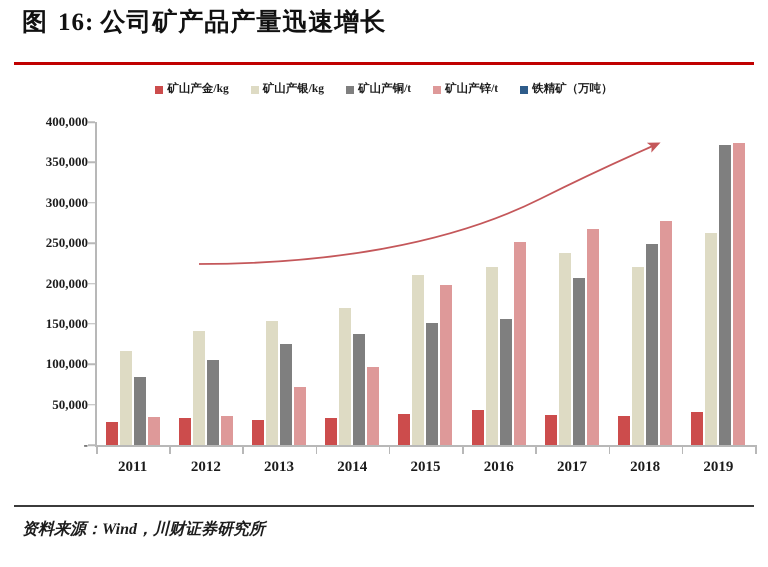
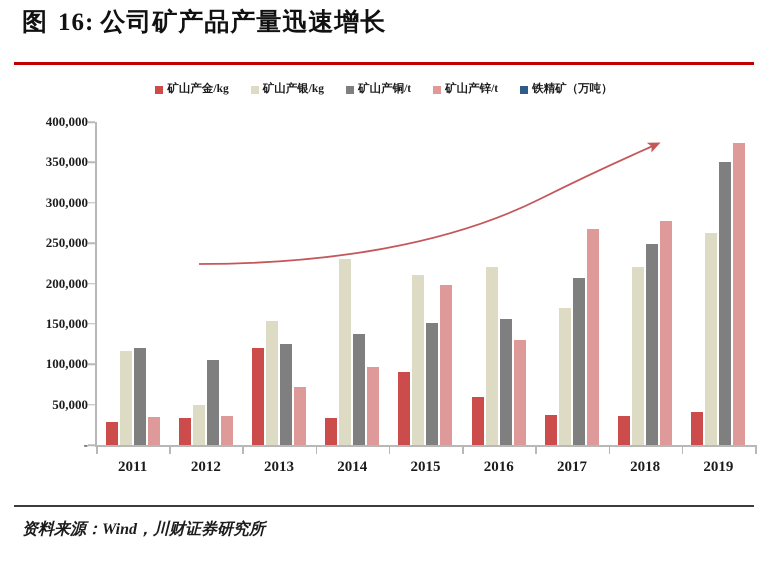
矿山产铜/t/2011: 80000 -> 120000
矿山产银/kg/2012: 140000 -> 50000
矿山产金/kg/2013: 30000 -> 120000
矿山产银/kg/2014: 170000 -> 230000
矿山产金/kg/2015: 40000 -> 90000
矿山产金/kg/2016: 40000 -> 60000
矿山产锌/t/2016: 250000 -> 130000
矿山产银/kg/2017: 240000 -> 170000
矿山产铜/t/2019: 370000 -> 350000
